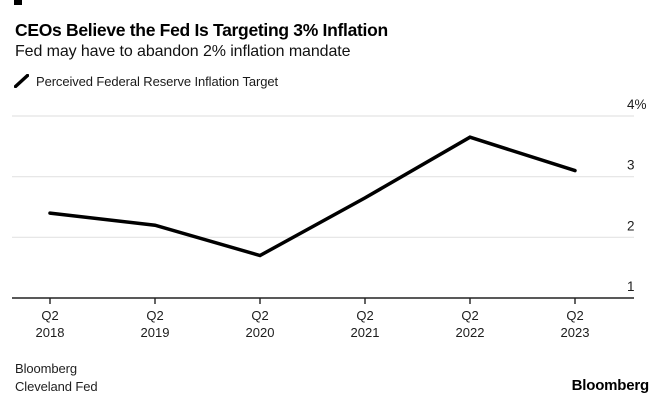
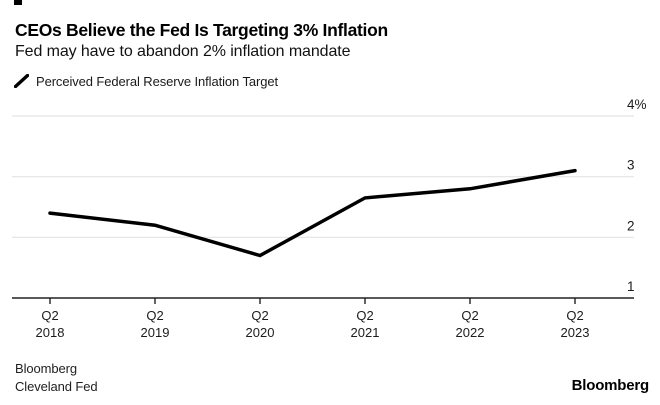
Q2 2022: 3.6% -> 2.8%
